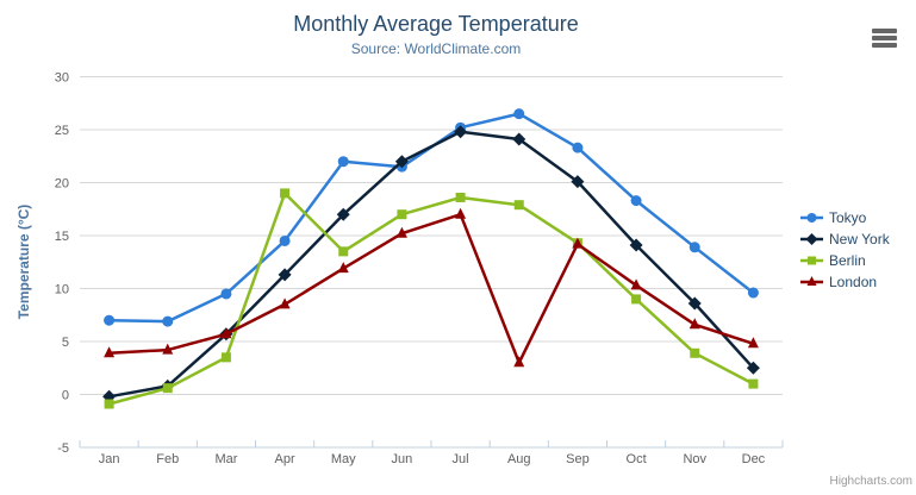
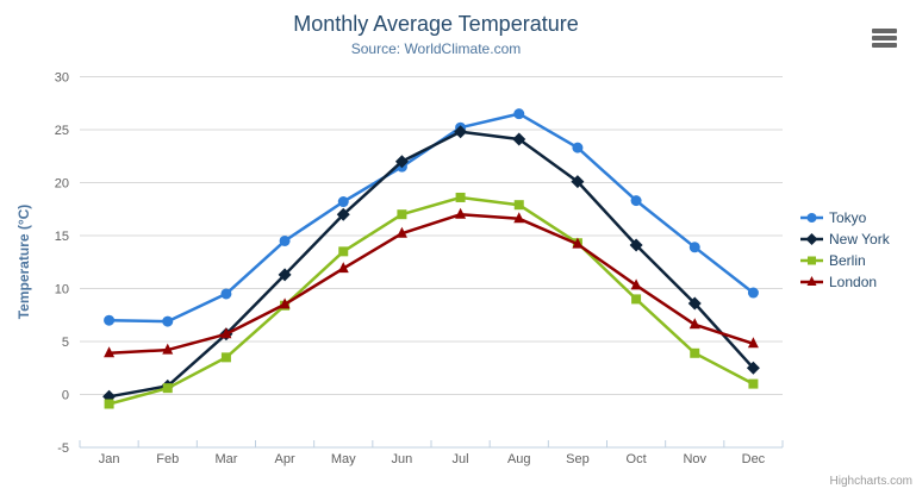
Berlin/Apr: 19 -> 8
Tokyo/May: 22 -> 18
London/Aug: 3 -> 17
